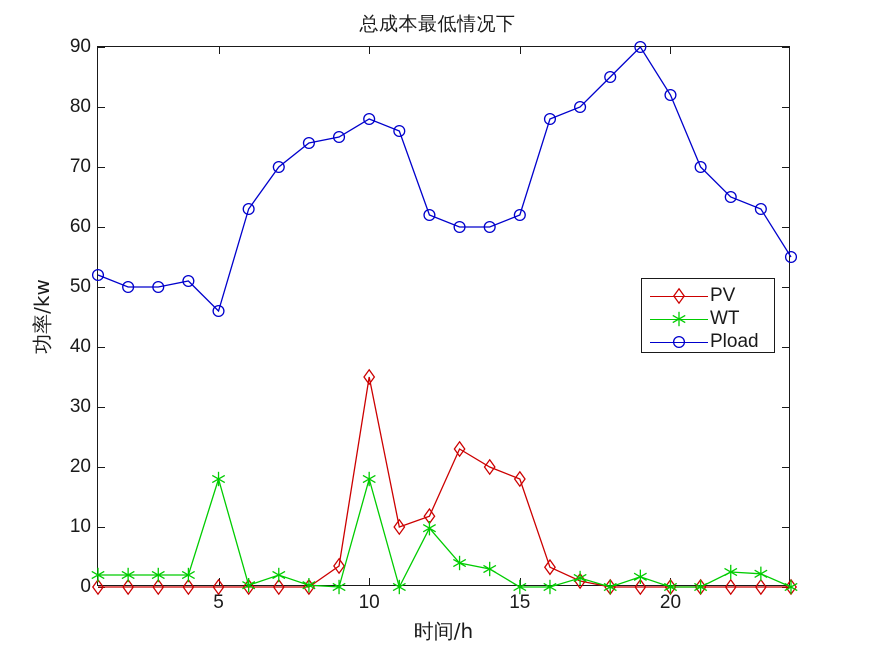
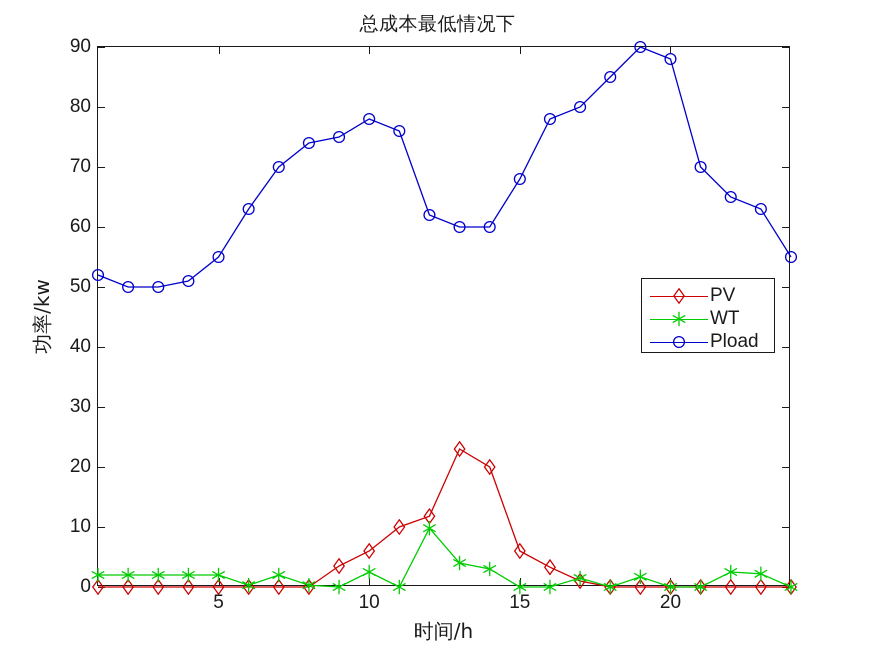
WT/5: 18 -> 2
Pload/5: 46 -> 55
PV/10: 35 -> 6
WT/10: 18 -> 2
PV/15: 18 -> 6
Pload/15: 62 -> 68
Pload/20: 82 -> 88
